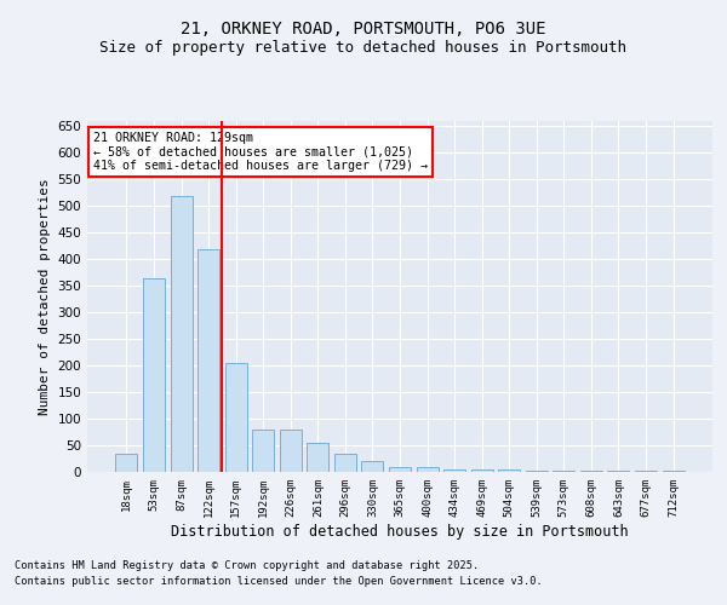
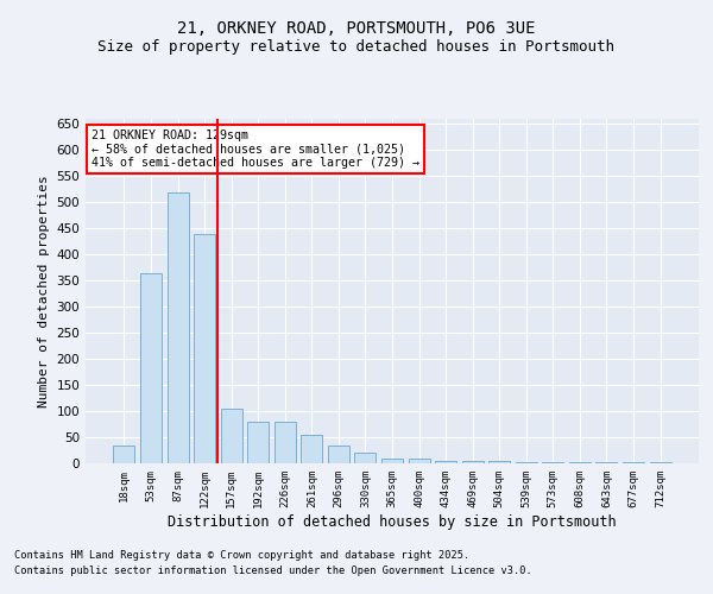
122sqm: 418 -> 440
157sqm: 205 -> 105
